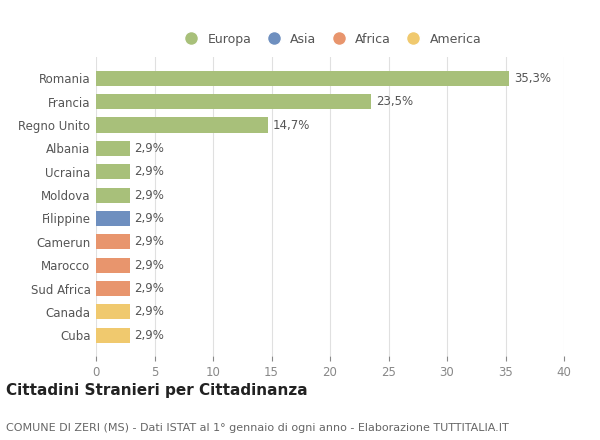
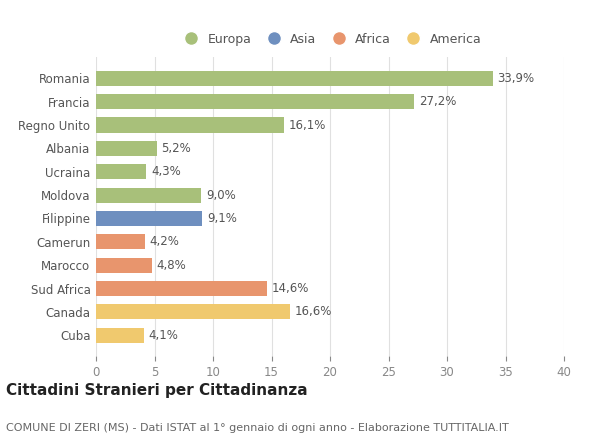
Romania: 35,3% -> 33,9%
Francia: 23,5% -> 27,2%
Regno Unito: 14,7% -> 16,1%
Albania: 2,9% -> 5,2%
Ucraina: 2,9% -> 4,3%
Moldova: 2,9% -> 9,0%
Filippine: 2,9% -> 9,1%
Camerun: 2,9% -> 4,2%
Marocco: 2,9% -> 4,8%
Sud Africa: 2,9% -> 14,6%
Canada: 2,9% -> 16,6%
Cuba: 2,9% -> 4,1%
